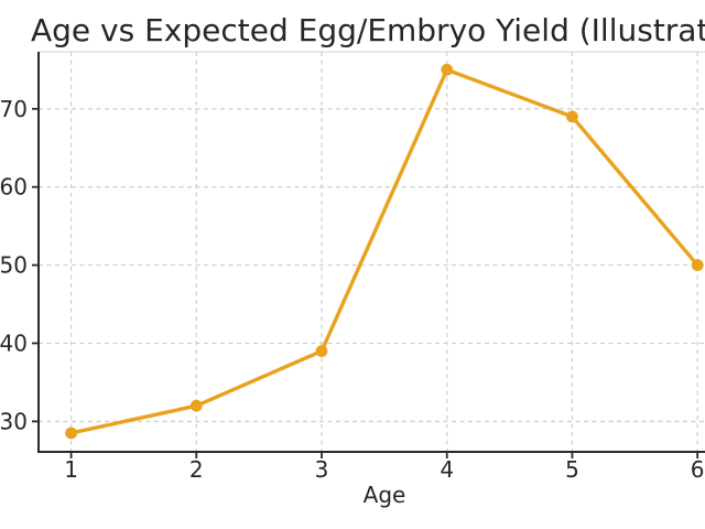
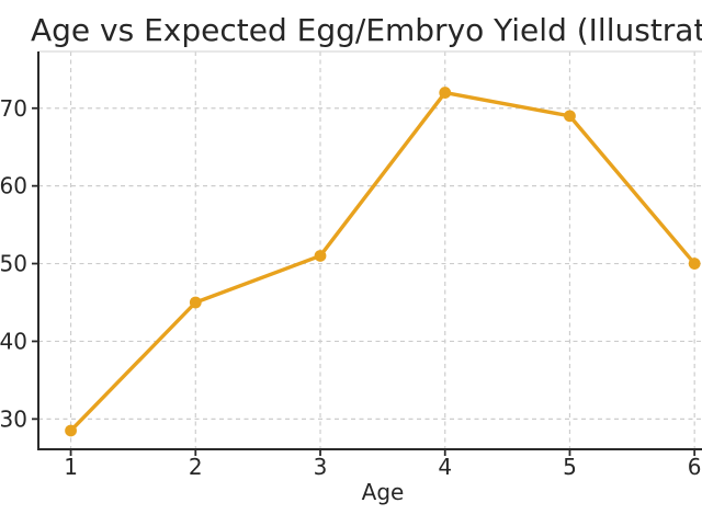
2: 32 -> 45
3: 39 -> 51
4: 75 -> 72
